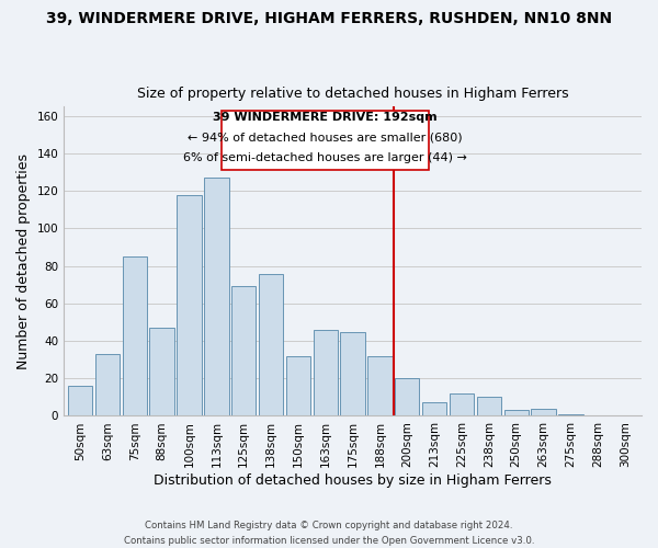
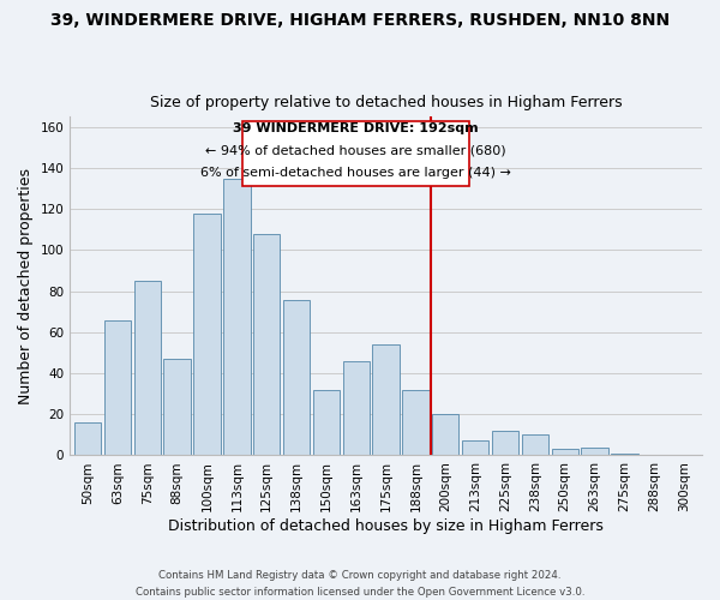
63sqm: 33 -> 66
113sqm: 127 -> 135
125sqm: 69 -> 108
175sqm: 45 -> 54
